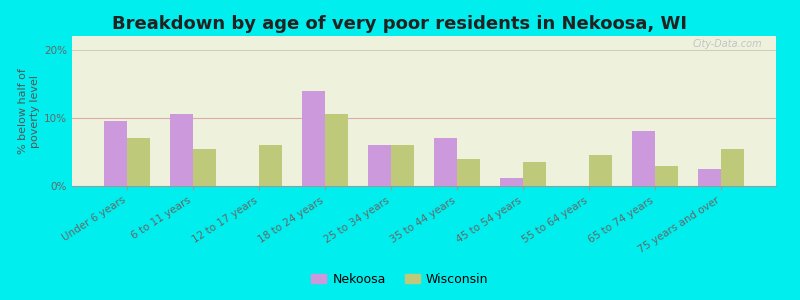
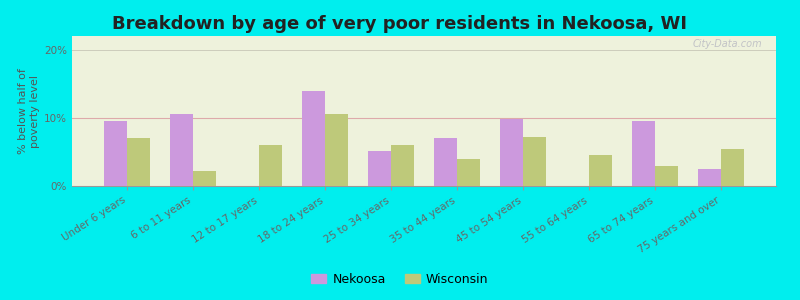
Wisconsin/6 to 11 years: 5.5% -> 2.2%
Nekoosa/25 to 34 years: 6.0% -> 5.2%
Nekoosa/45 to 54 years: 1.2% -> 9.8%
Wisconsin/45 to 54 years: 3.5% -> 7.2%
Nekoosa/65 to 74 years: 8.0% -> 9.6%
